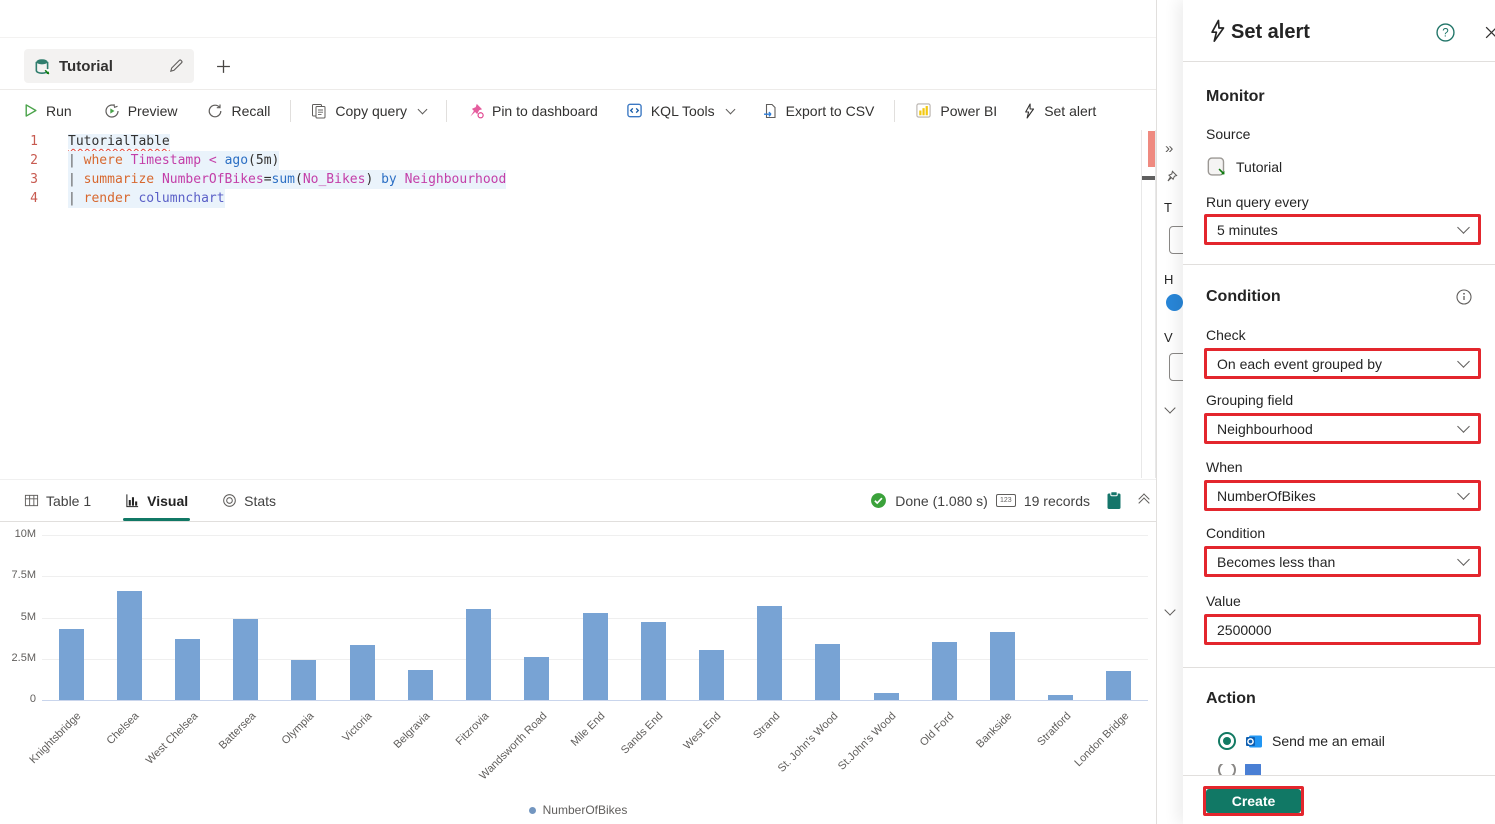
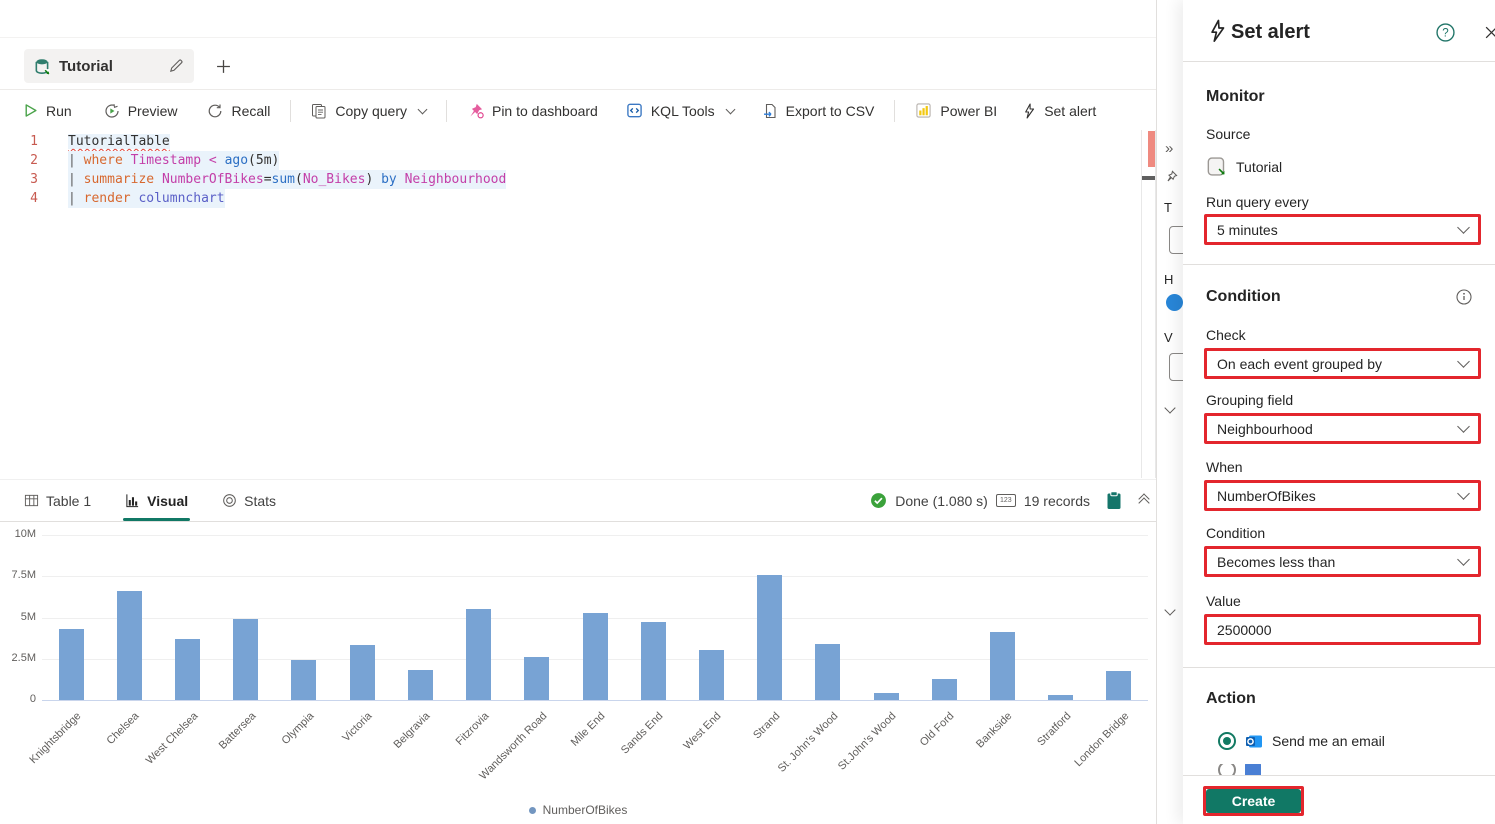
Strand: 5.7M -> 7.6M
Old Ford: 3.5M -> 1.2M
